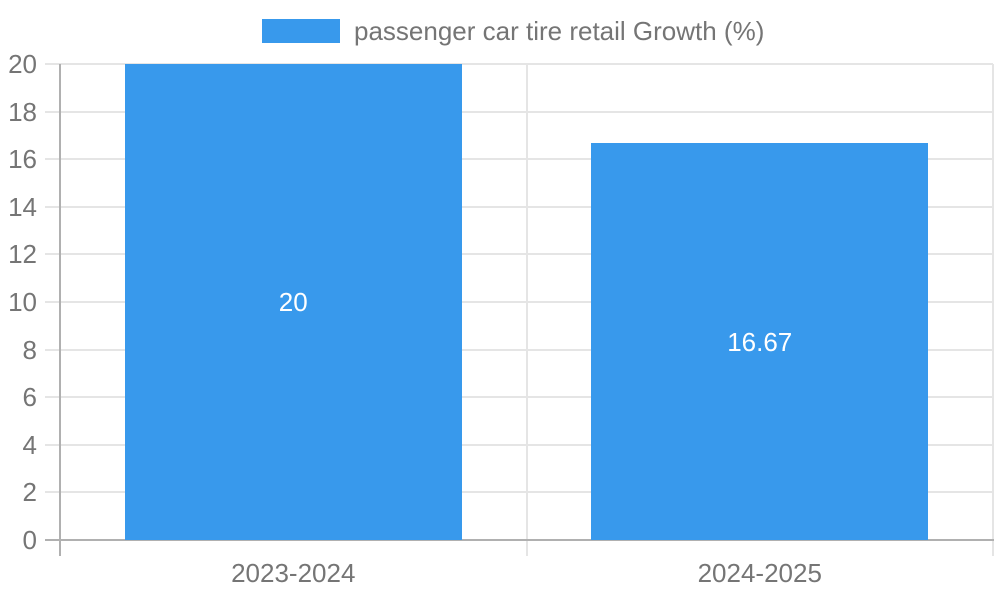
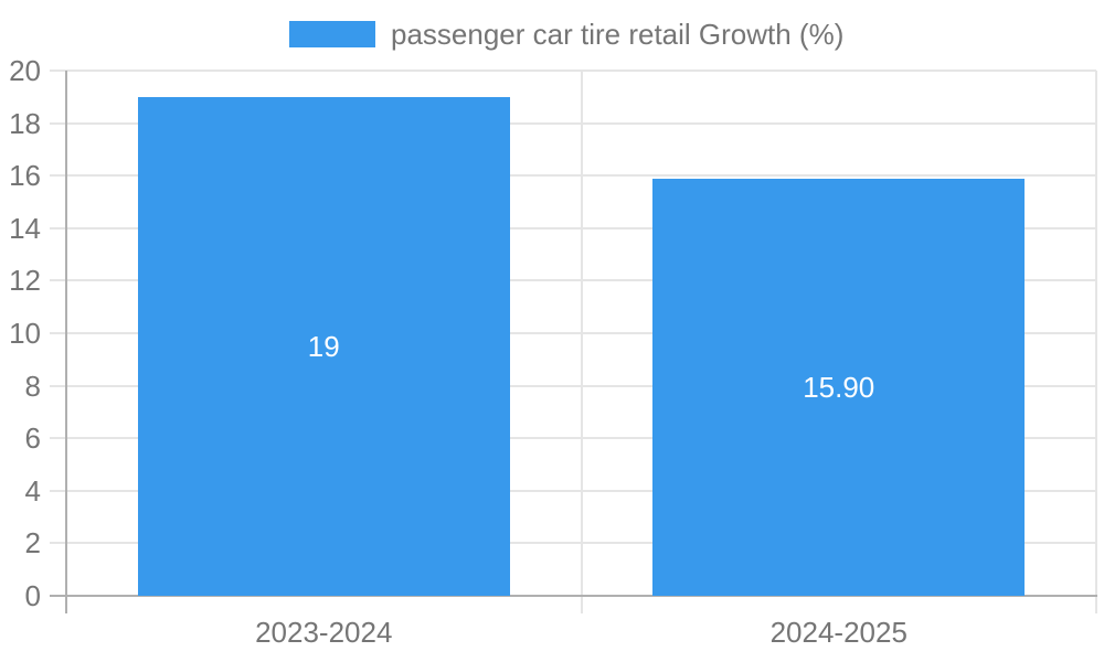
2023-2024: 20 -> 19
2024-2025: 16.67 -> 15.90
